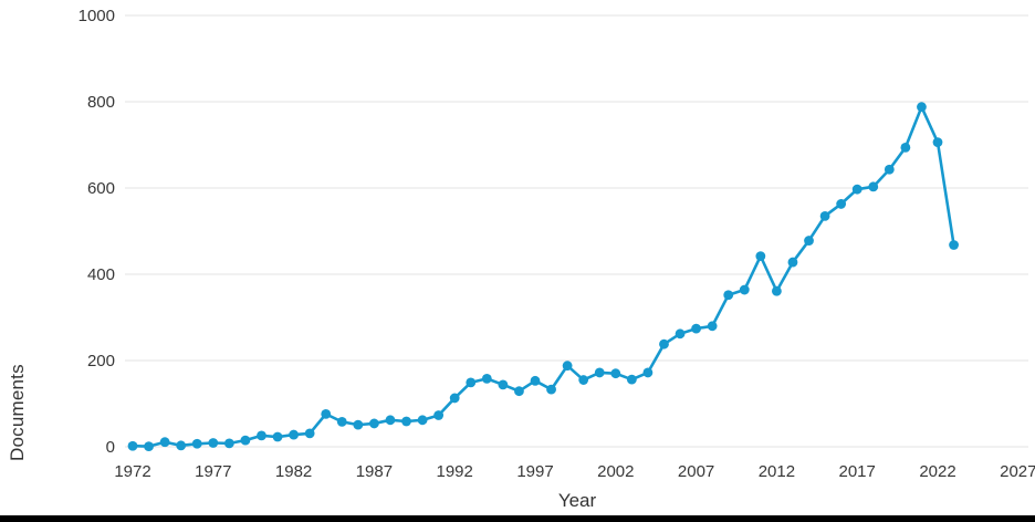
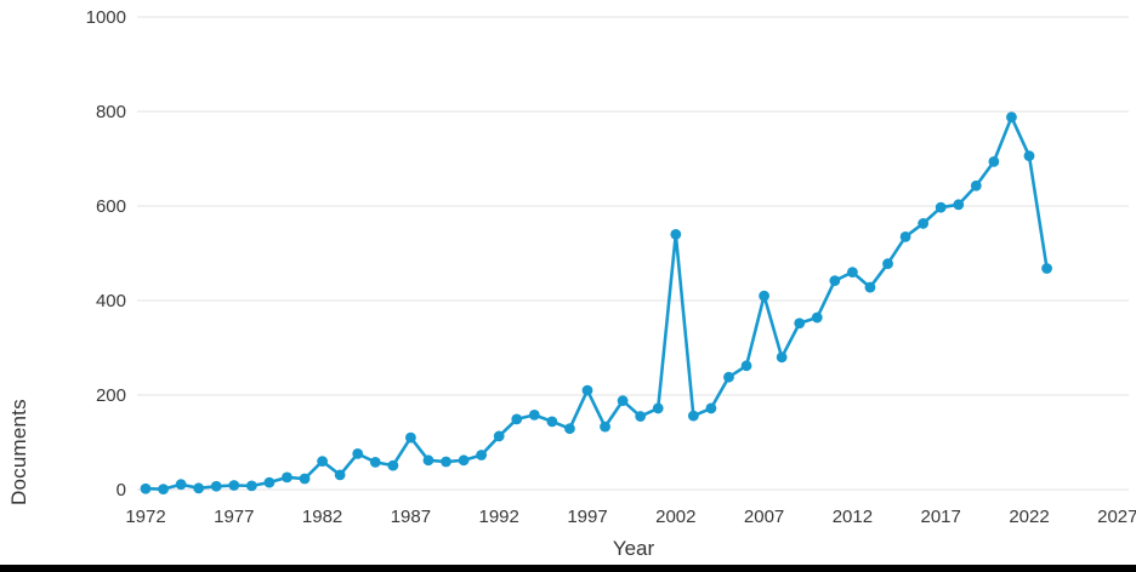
1982: 30 -> 60
1987: 50 -> 110
1997: 150 -> 210
2002: 170 -> 540
2007: 270 -> 410
2012: 360 -> 460
